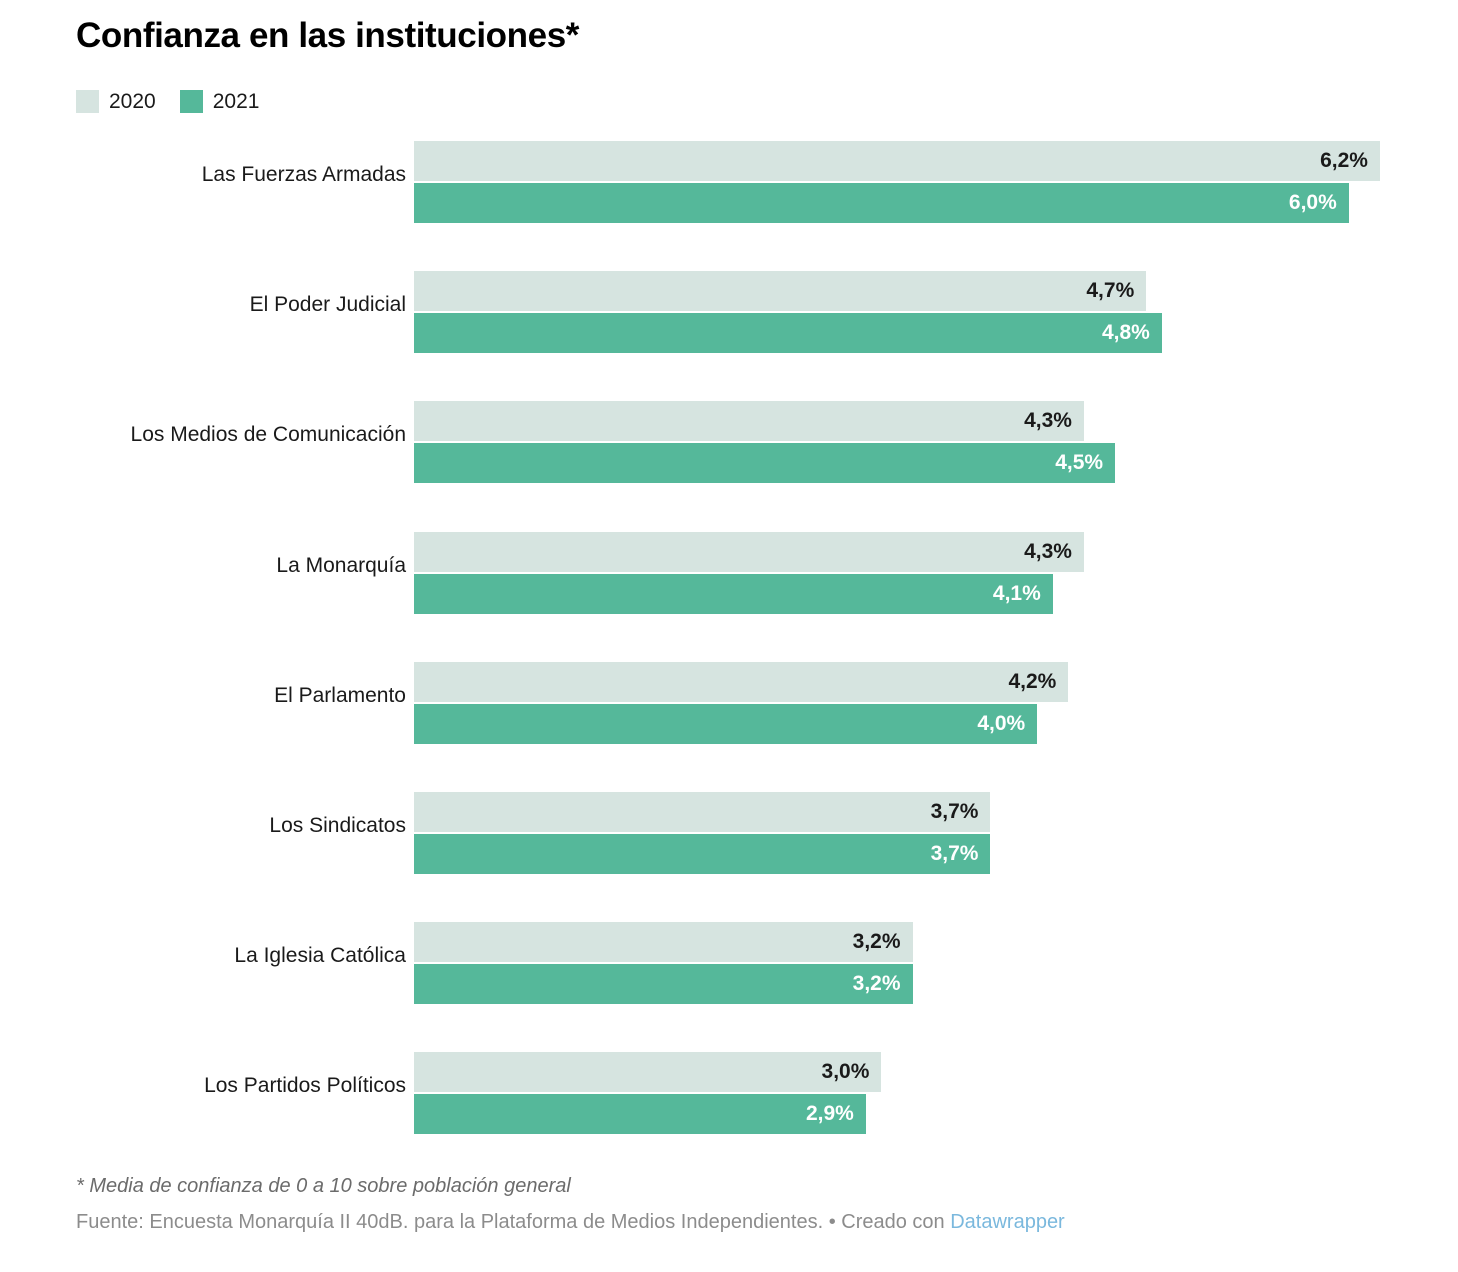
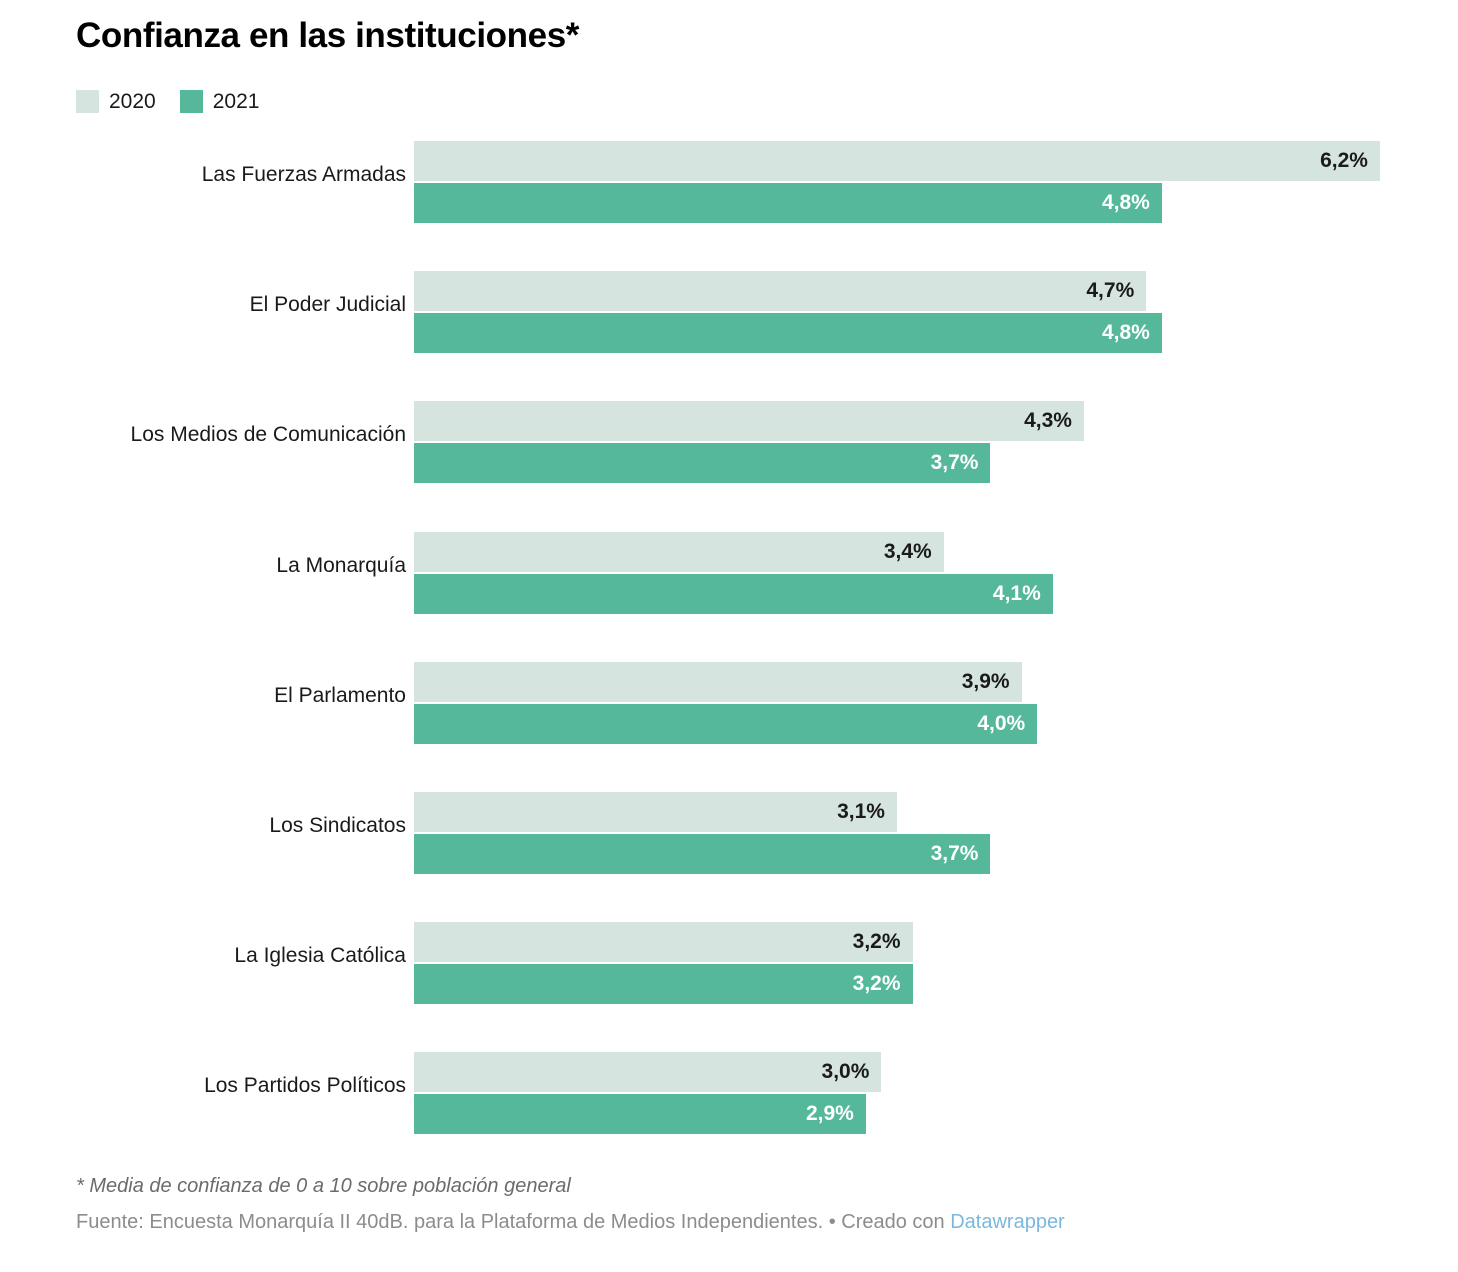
2021/Las Fuerzas Armadas: 6,0% -> 4,8%
2021/Los Medios de Comunicación: 4,5% -> 3,7%
2020/La Monarquía: 4,3% -> 3,4%
2020/El Parlamento: 4,2% -> 3,9%
2020/Los Sindicatos: 3,7% -> 3,1%
